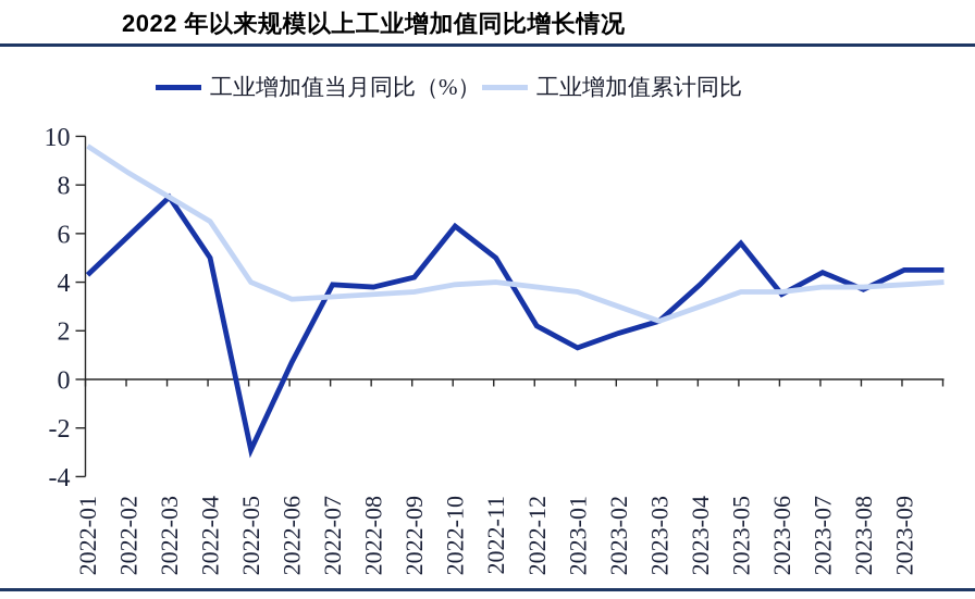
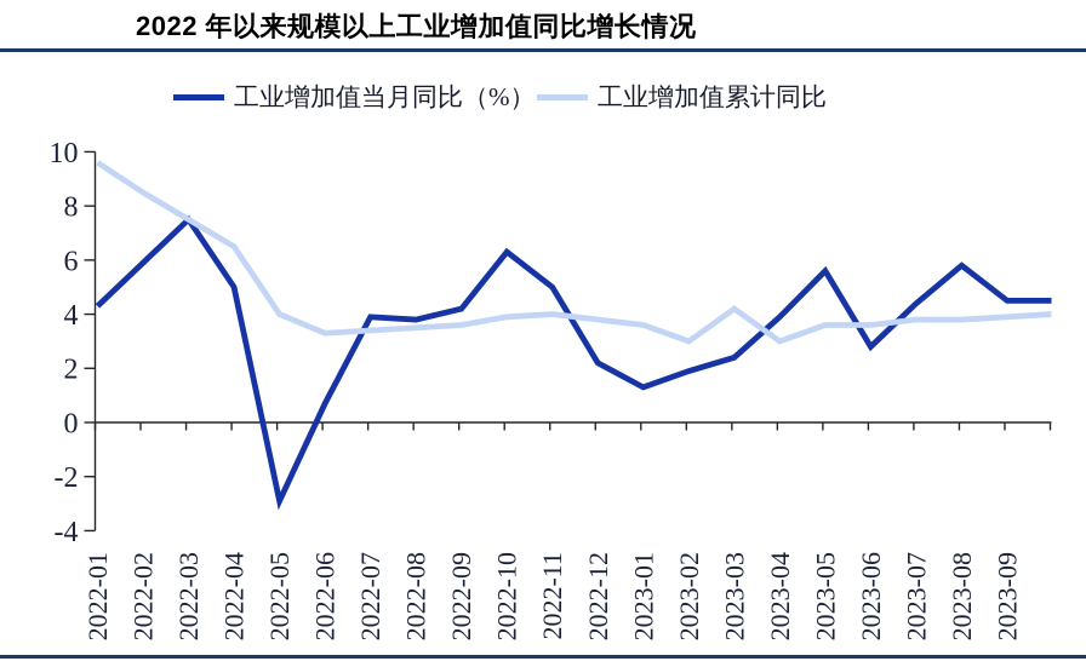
工业增加值累计同比/2023-03: 2.4 -> 4.2
工业增加值当月同比（%）/2023-06: 3.5 -> 2.8
工业增加值当月同比（%）/2023-08: 3.7 -> 5.8
